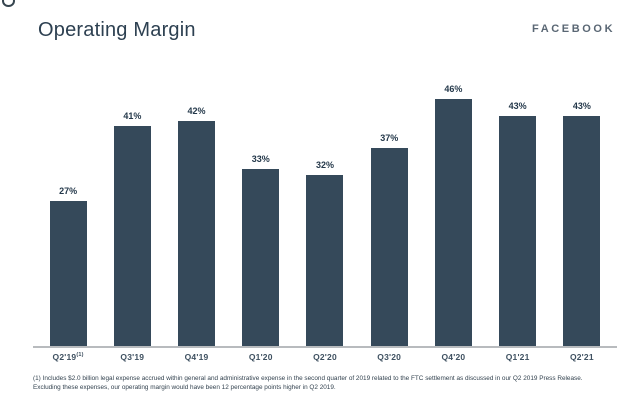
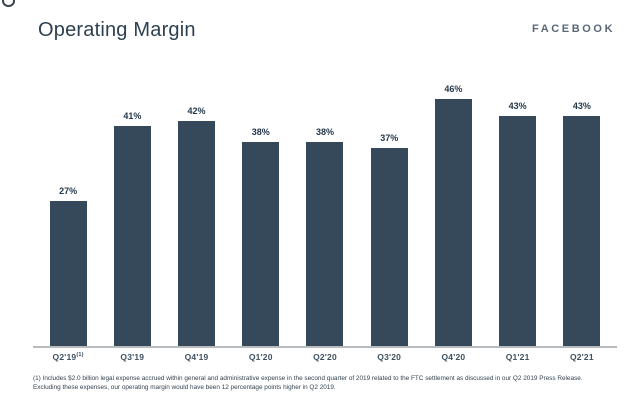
Q1'20: 33% -> 38%
Q2'20: 32% -> 38%
